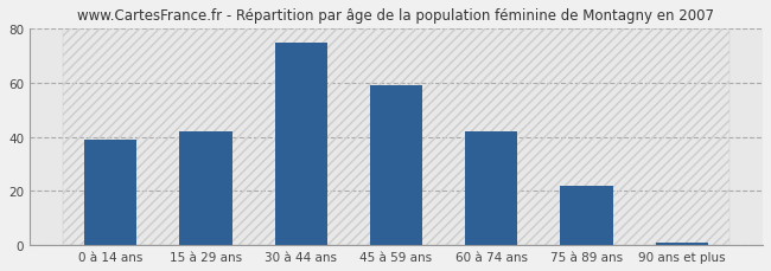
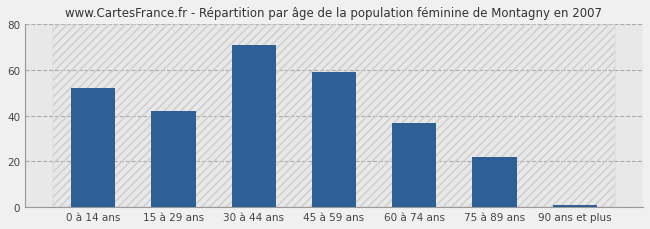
0 à 14 ans: 39 -> 52
30 à 44 ans: 75 -> 71
60 à 74 ans: 42 -> 37
